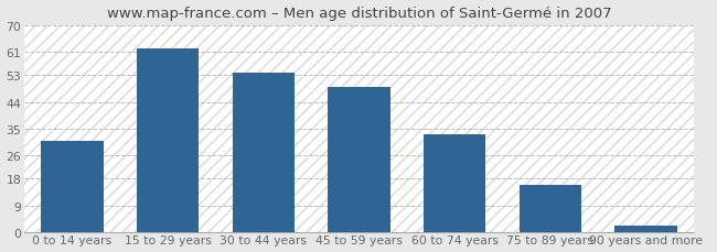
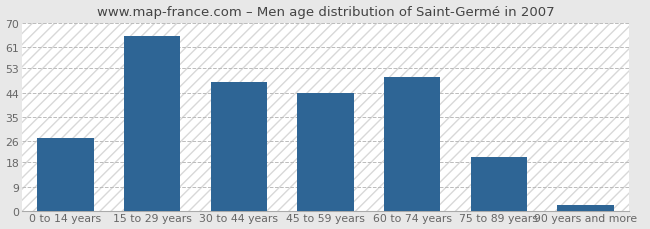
0 to 14 years: 31 -> 27
15 to 29 years: 62 -> 65
30 to 44 years: 54 -> 48
45 to 59 years: 49 -> 44
60 to 74 years: 33 -> 50
75 to 89 years: 16 -> 20
